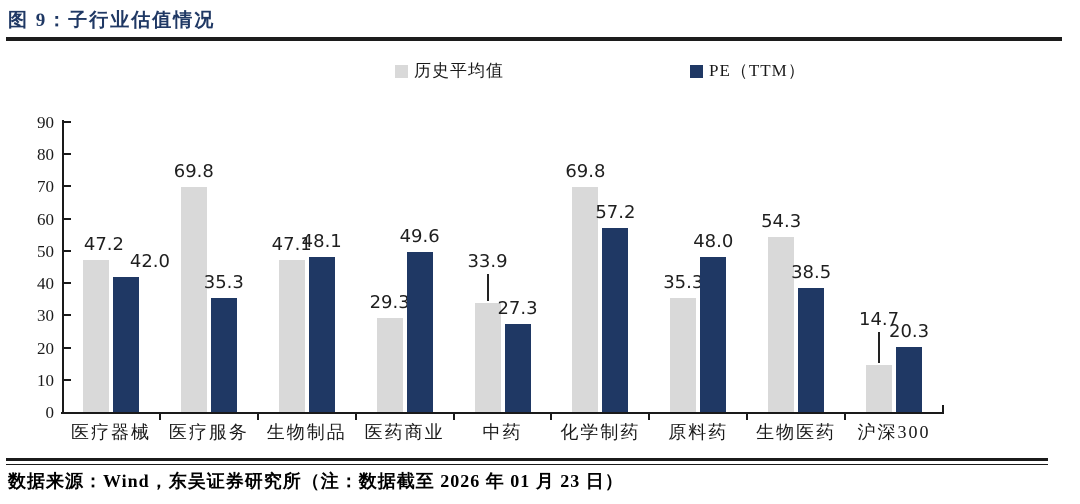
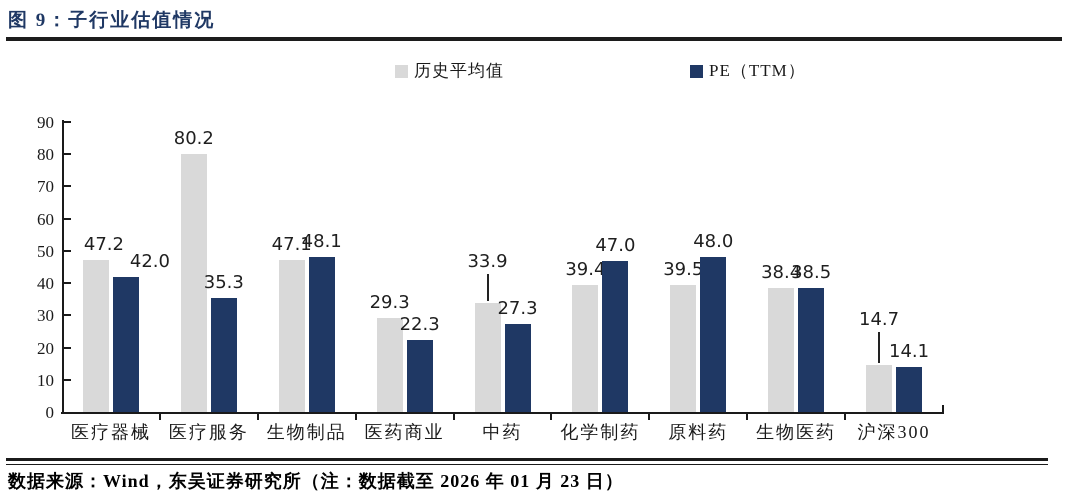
历史平均值/医疗服务: 69.8 -> 80.2
PE（TTM）/医药商业: 49.6 -> 22.3
历史平均值/化学制药: 69.8 -> 39.4
PE（TTM）/化学制药: 57.2 -> 47.0
历史平均值/原料药: 35.3 -> 39.5
历史平均值/生物医药: 54.3 -> 38.4
PE（TTM）/沪深300: 20.3 -> 14.1
